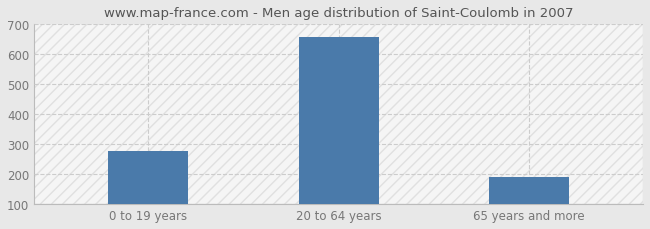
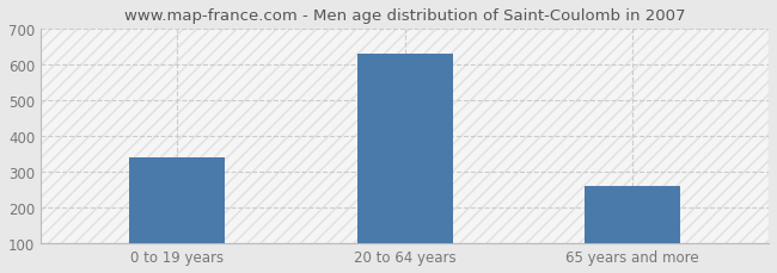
0 to 19 years: 278 -> 340
20 to 64 years: 656 -> 630
65 years and more: 190 -> 260
